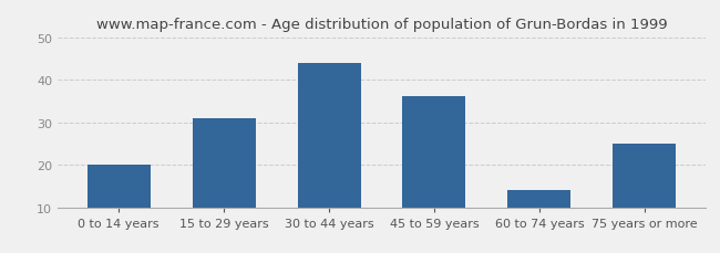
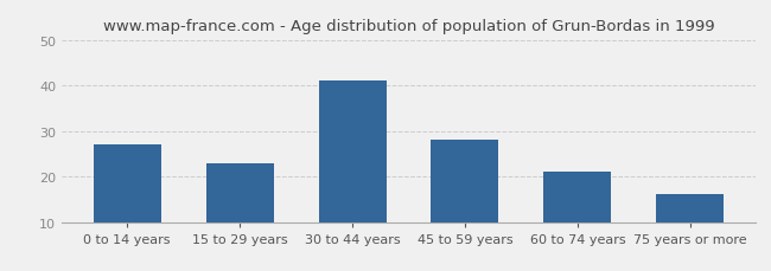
0 to 14 years: 20 -> 27
15 to 29 years: 31 -> 23
30 to 44 years: 44 -> 41
45 to 59 years: 36 -> 28
60 to 74 years: 14 -> 21
75 years or more: 25 -> 16
